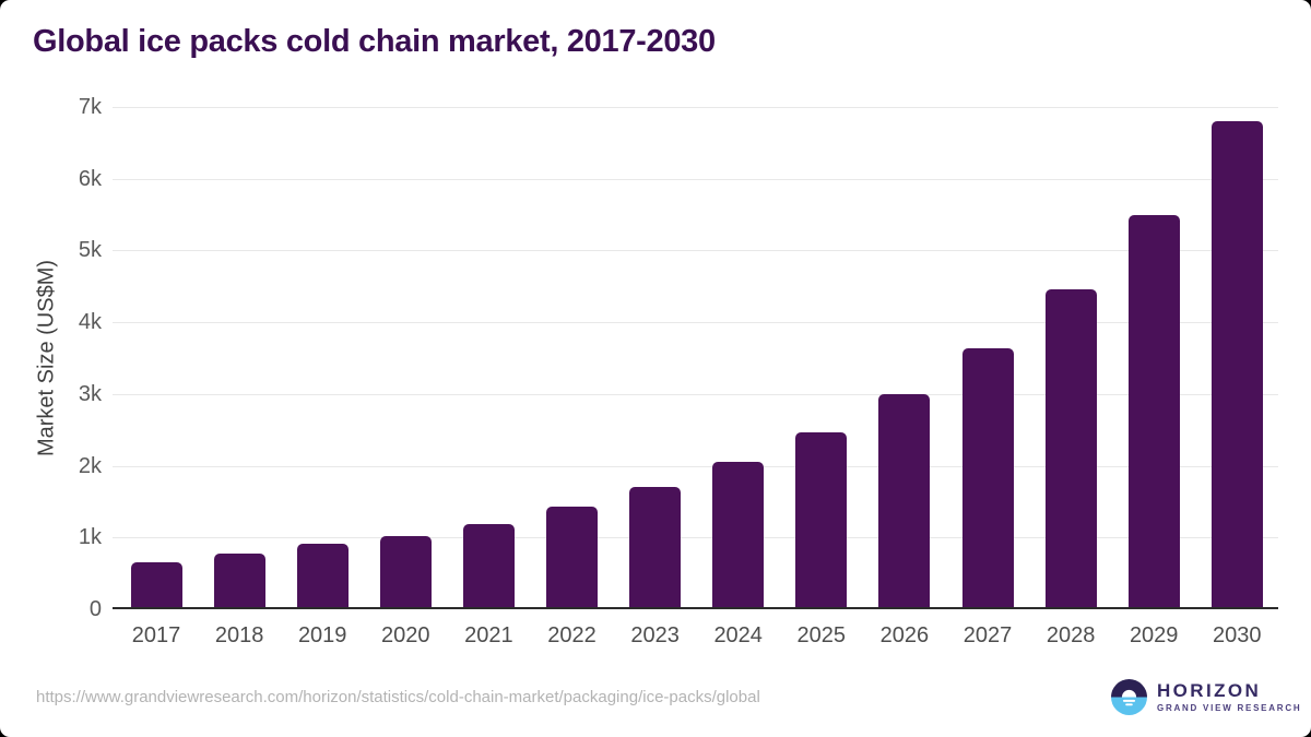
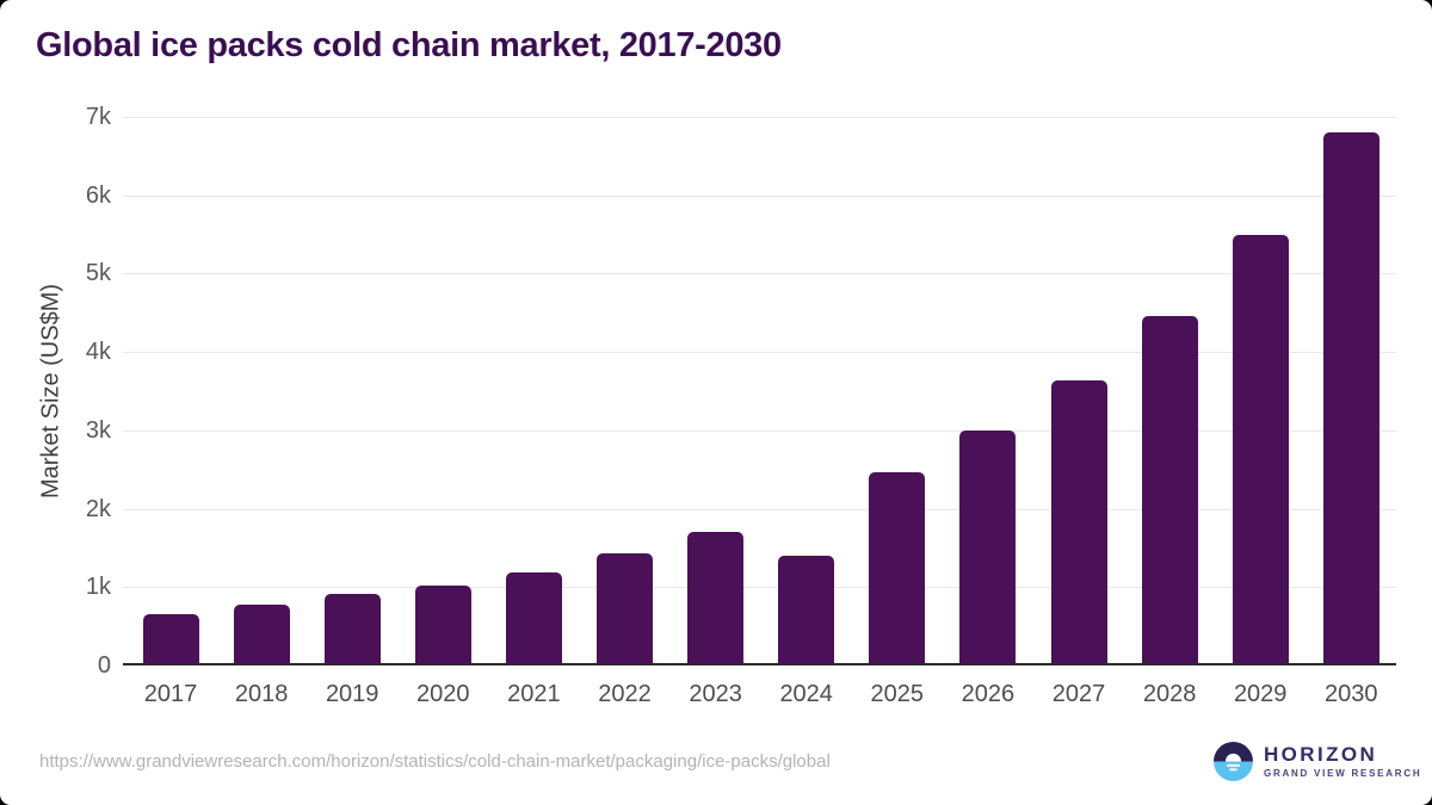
2024: 2.0k -> 1.4k
